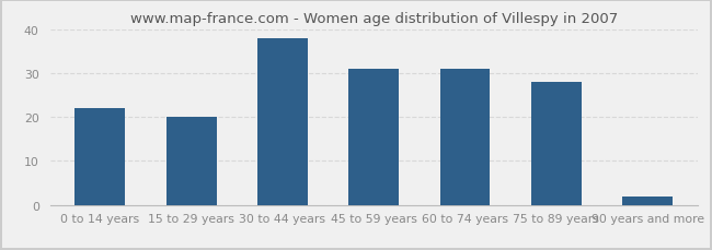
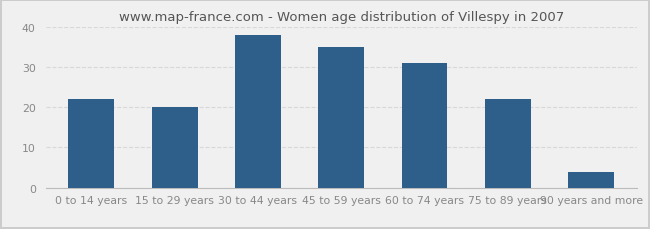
45 to 59 years: 31 -> 35
75 to 89 years: 28 -> 22
90 years and more: 2 -> 4
